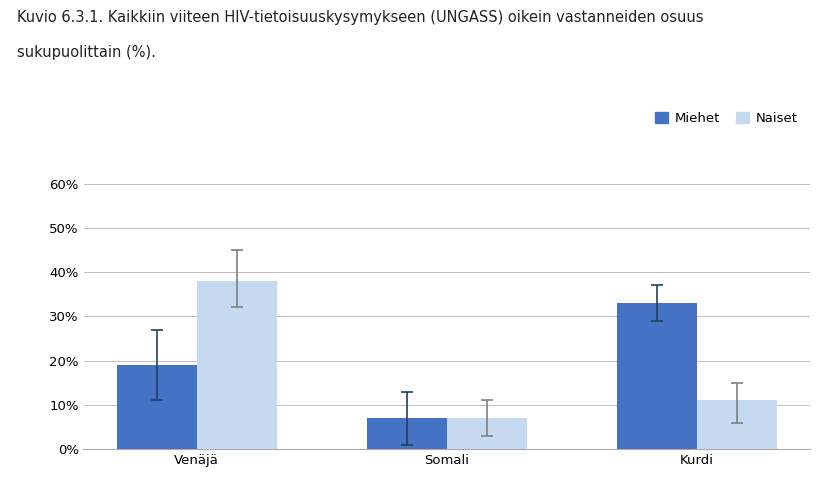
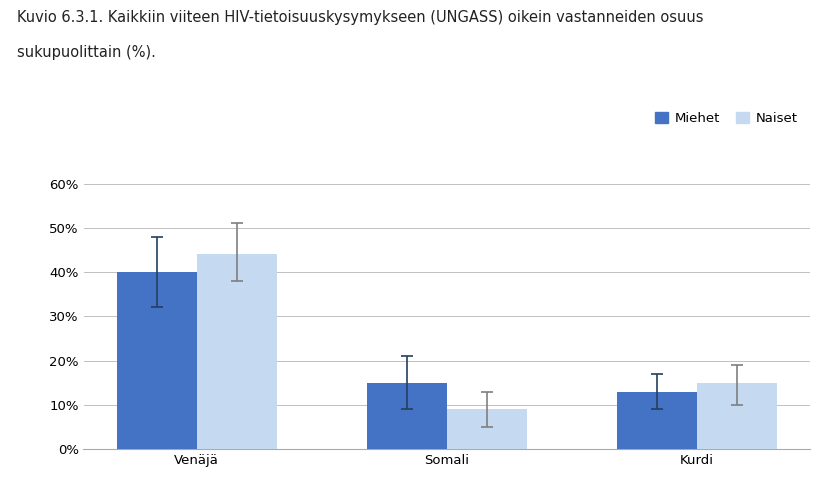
Miehet/Venäjä: 19% -> 40%
Naiset/Venäjä: 38% -> 44%
Miehet/Somali: 7% -> 15%
Naiset/Somali: 7% -> 9%
Miehet/Kurdi: 33% -> 13%
Naiset/Kurdi: 11% -> 15%
